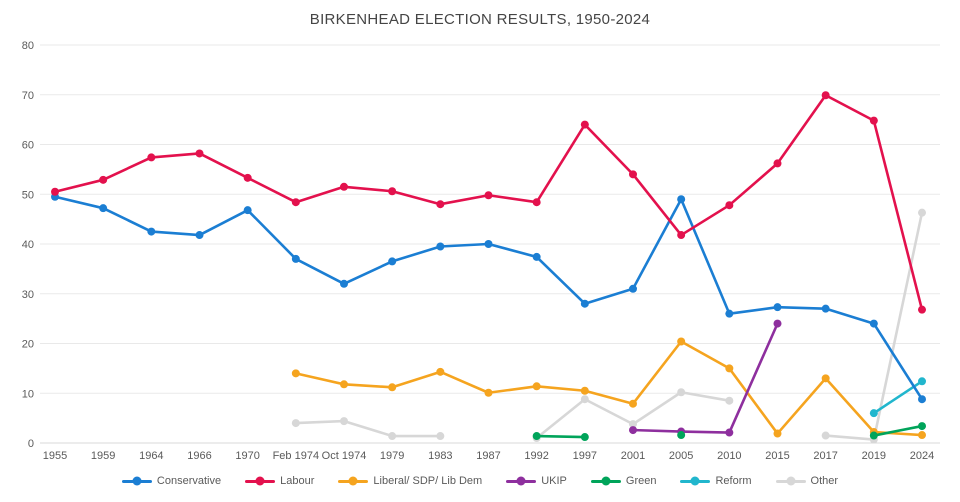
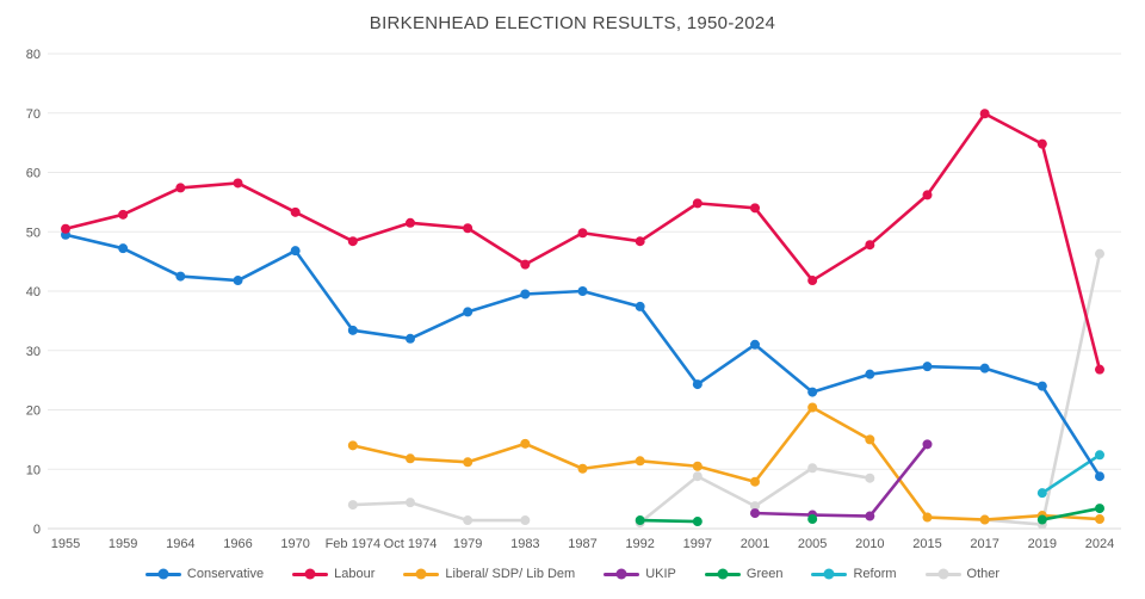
Conservative/Feb 1974: 37 -> 33
Labour/1983: 48 -> 44
Conservative/1997: 28 -> 24
Labour/1997: 64 -> 55
Conservative/2005: 49 -> 23
UKIP/2015: 24 -> 14
Liberal/ SDP/ Lib Dem/2017: 13 -> 2
